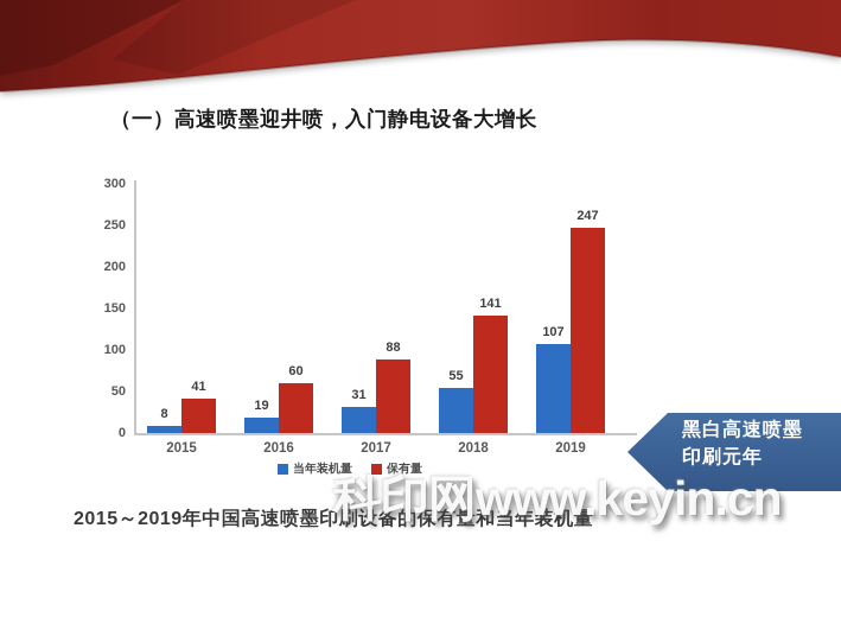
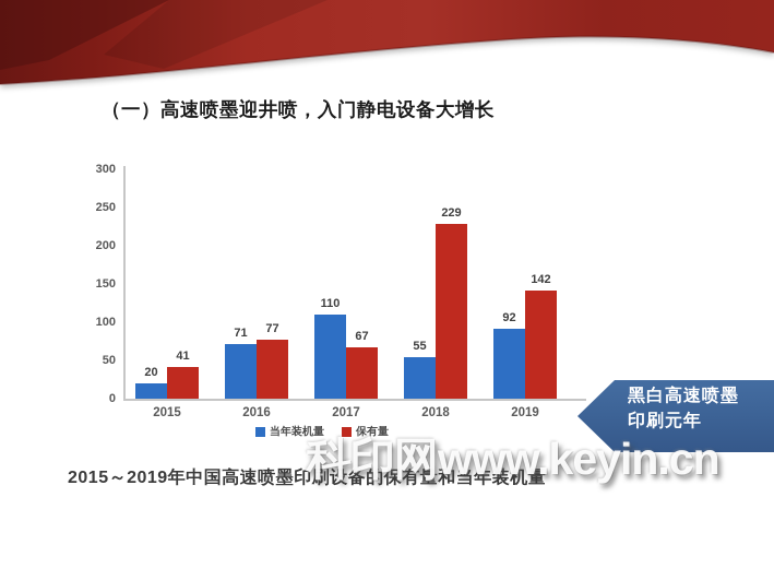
当年装机量/2015: 8 -> 20
当年装机量/2016: 19 -> 71
保有量/2016: 60 -> 77
当年装机量/2017: 31 -> 110
保有量/2017: 88 -> 67
保有量/2018: 141 -> 229
当年装机量/2019: 107 -> 92
保有量/2019: 247 -> 142
